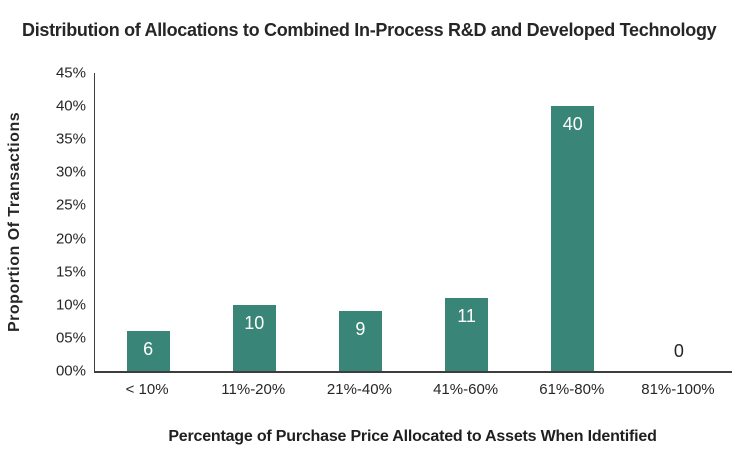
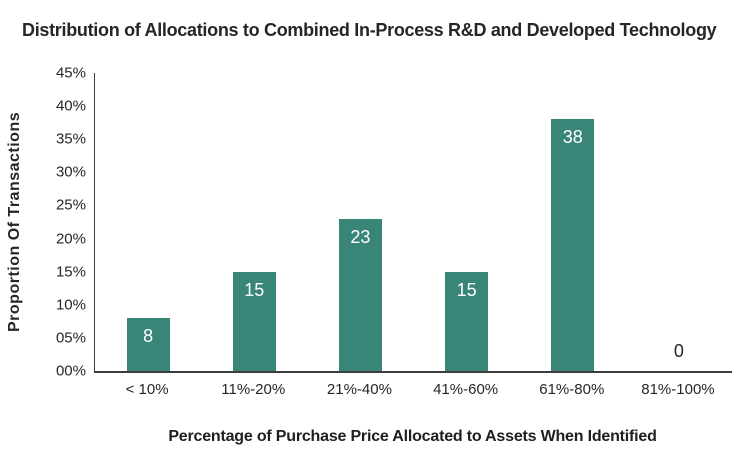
< 10%: 6 -> 8
11%-20%: 10 -> 15
21%-40%: 9 -> 23
41%-60%: 11 -> 15
61%-80%: 40 -> 38
